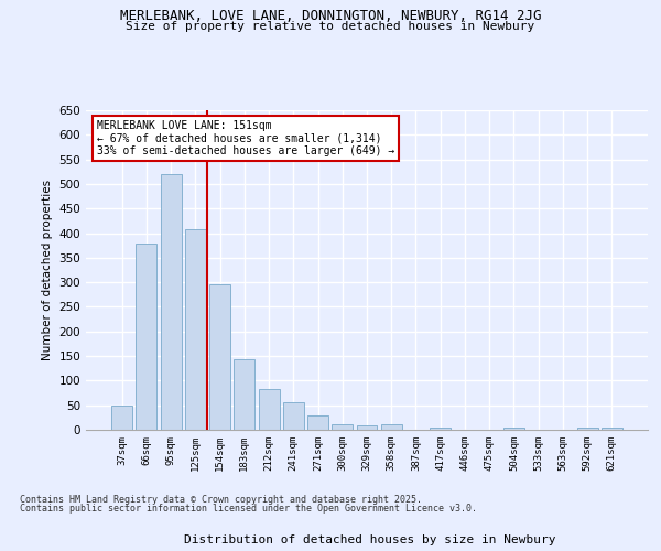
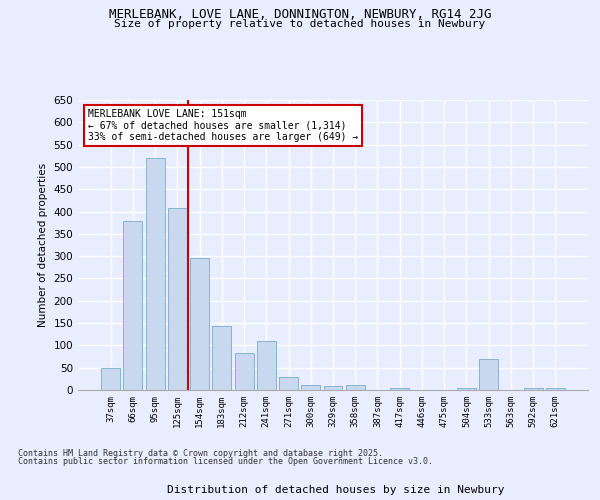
241sqm: 55 -> 110
533sqm: 1 -> 70
